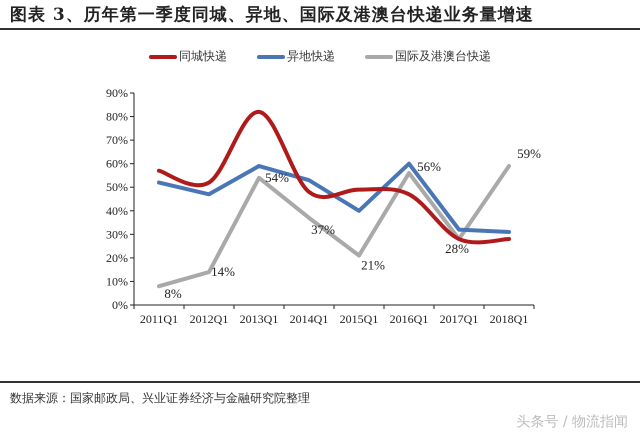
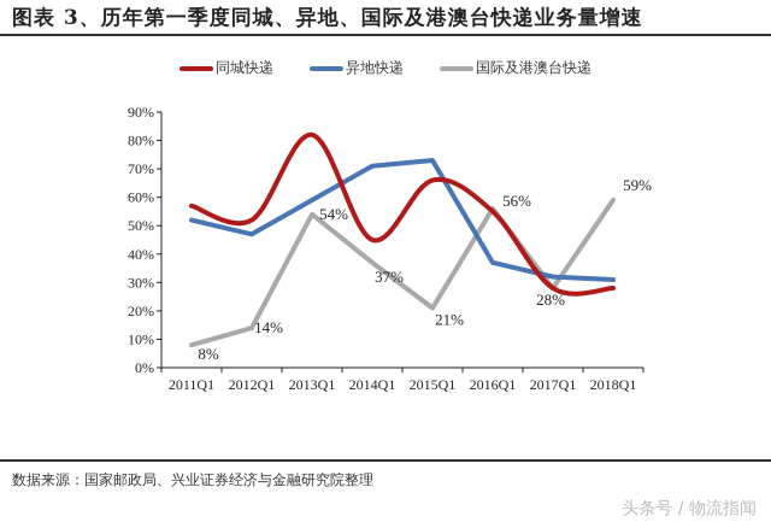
同城快递/2014Q1: 48% -> 45%
异地快递/2014Q1: 53% -> 71%
同城快递/2015Q1: 49% -> 66%
异地快递/2015Q1: 40% -> 73%
同城快递/2016Q1: 47% -> 55%
异地快递/2016Q1: 60% -> 37%
